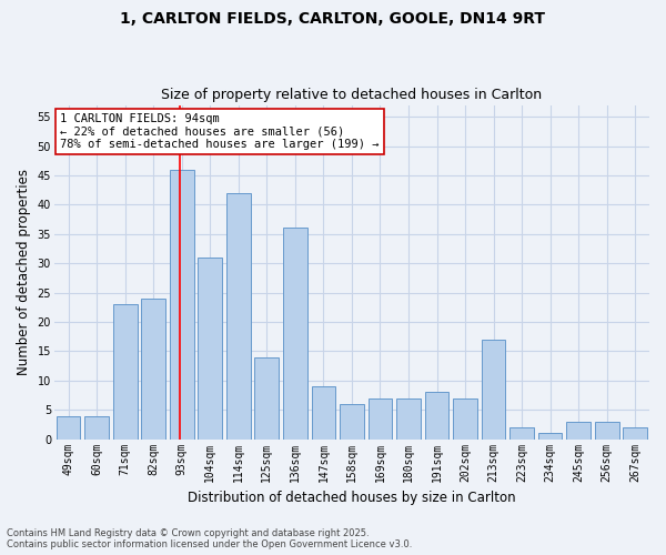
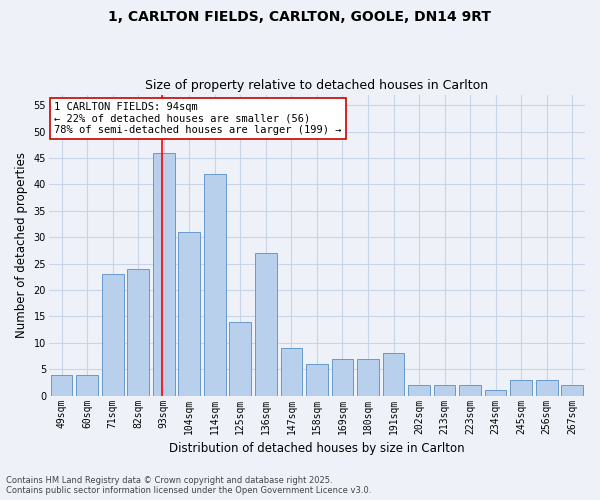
136sqm: 36 -> 27
202sqm: 7 -> 2
213sqm: 17 -> 2
